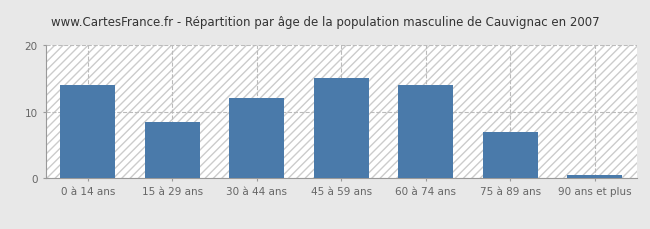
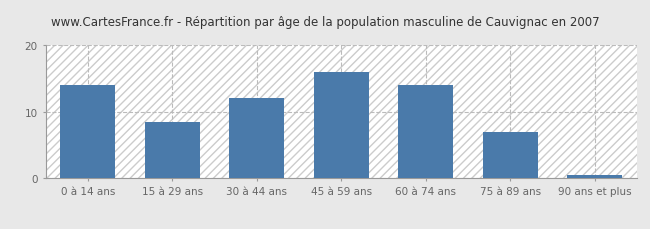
45 à 59 ans: 15.0 -> 16.0
